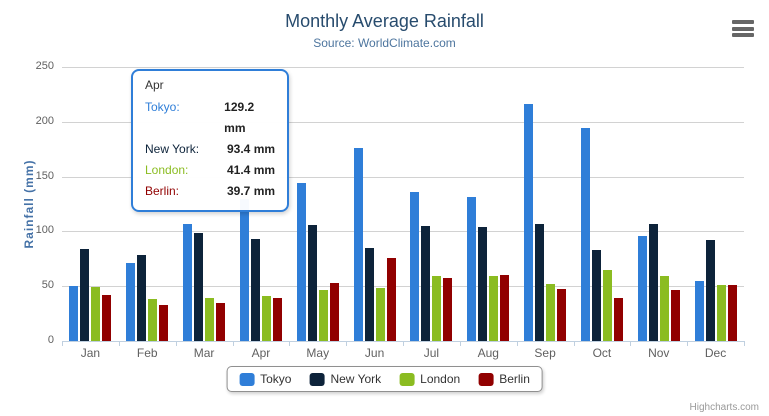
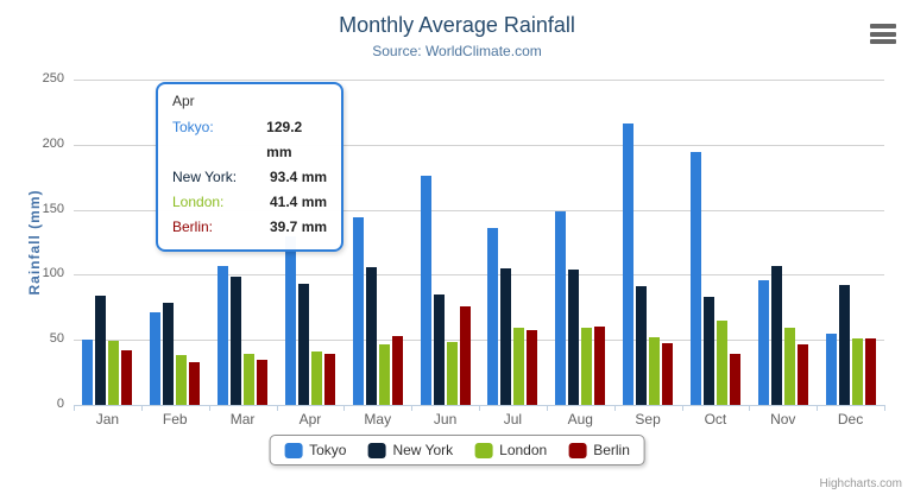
Tokyo/Aug: 131 -> 148
New York/Sep: 107 -> 91
